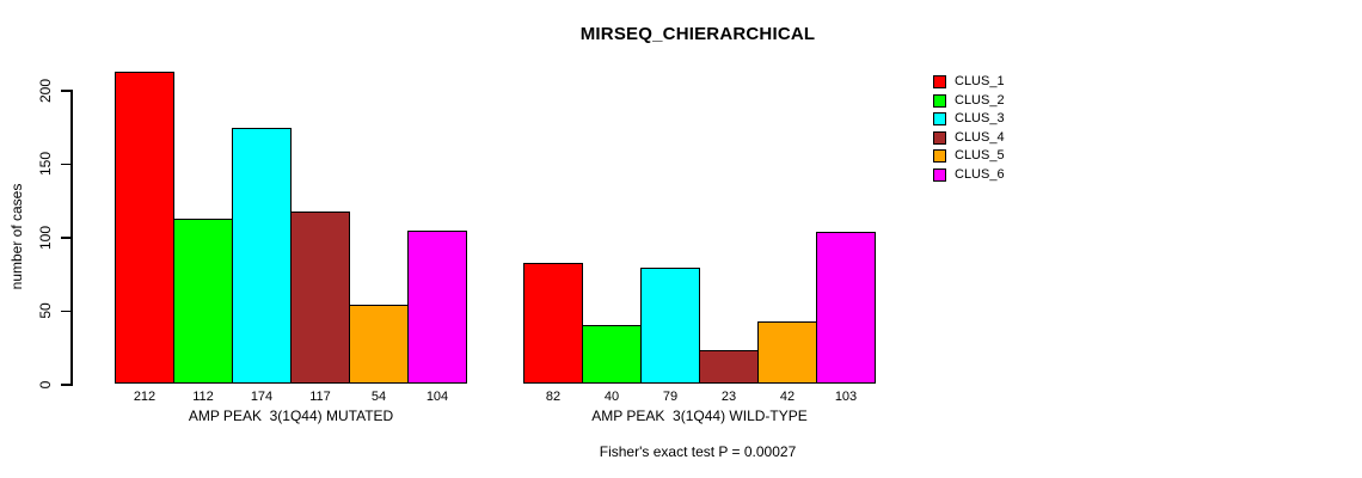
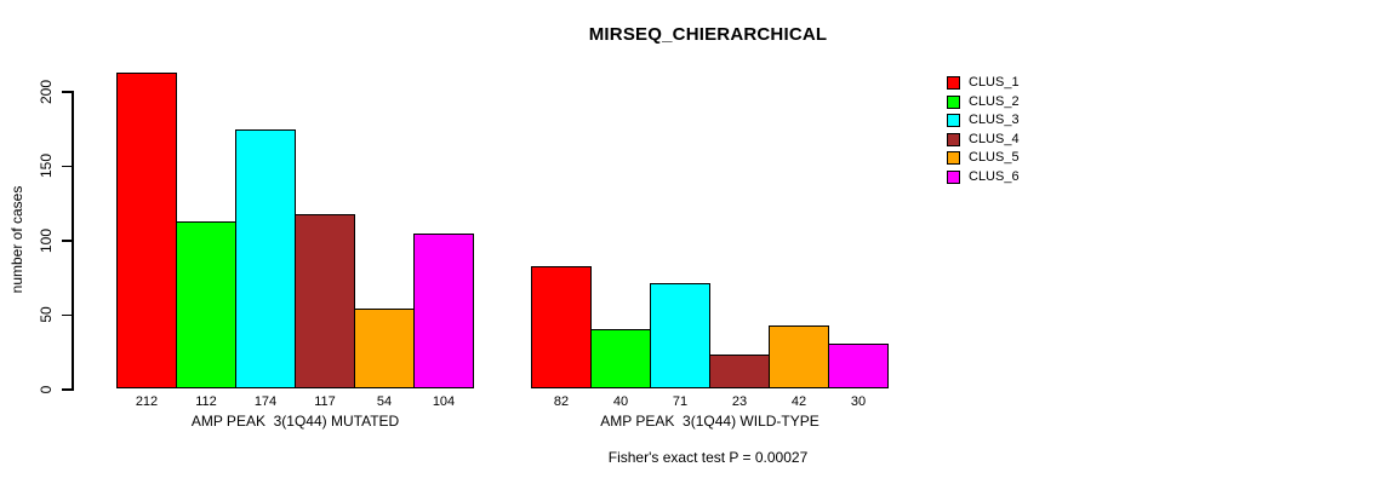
CLUS_3/AMP PEAK 3(1Q44) WILD-TYPE: 79 -> 71
CLUS_6/AMP PEAK 3(1Q44) WILD-TYPE: 103 -> 30
